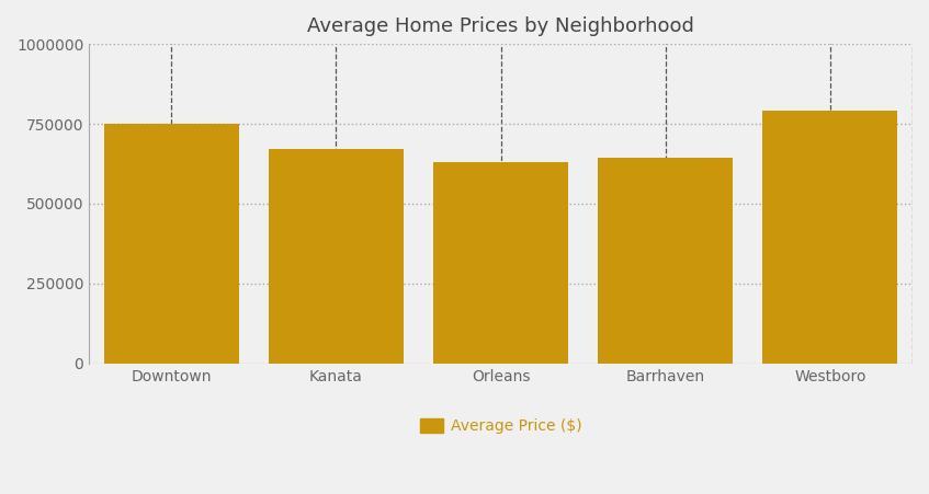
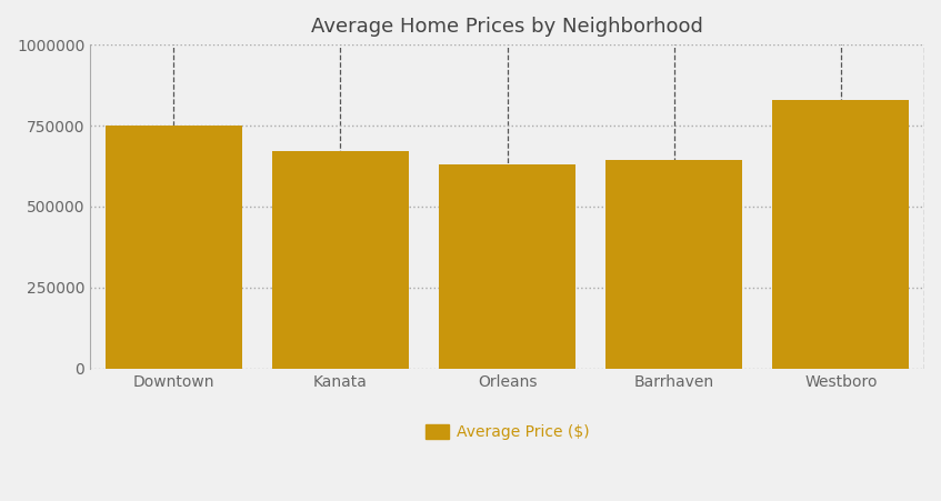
Westboro: 790000 -> 830000
